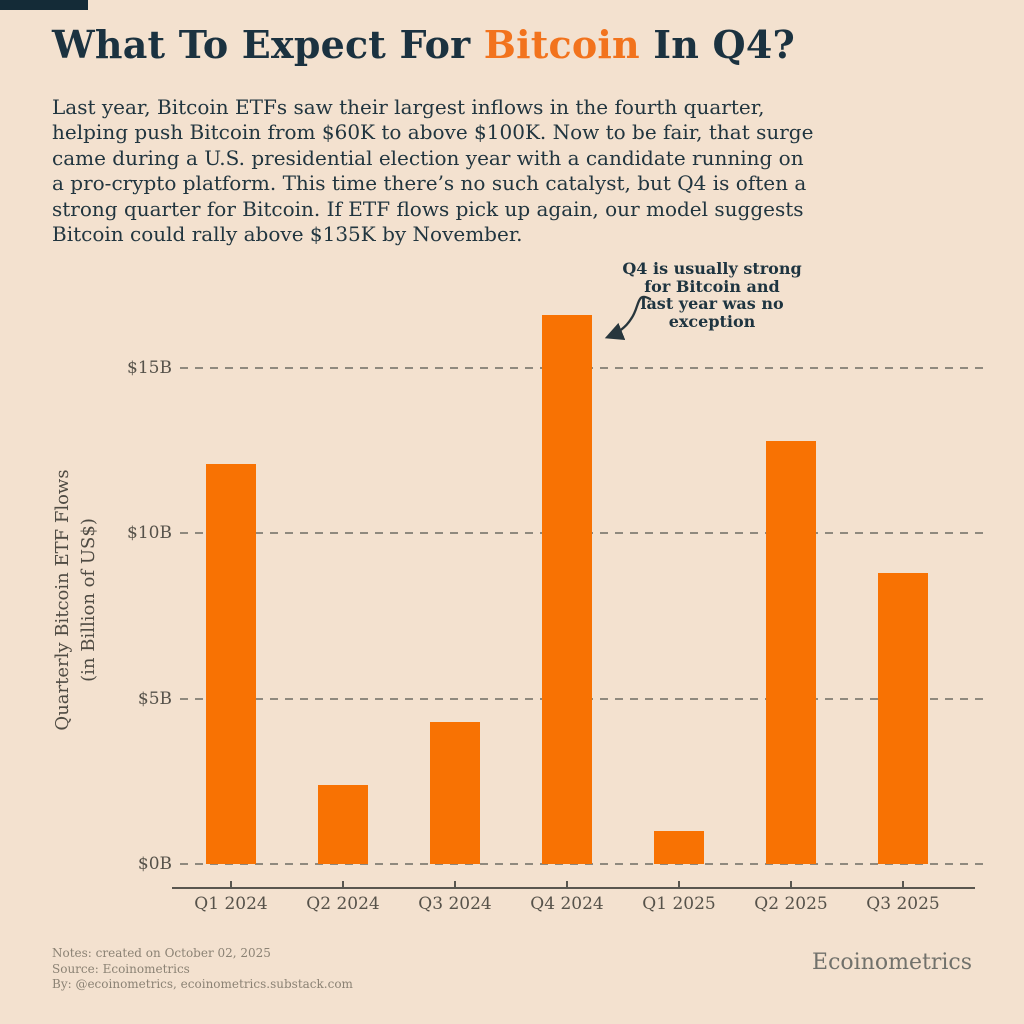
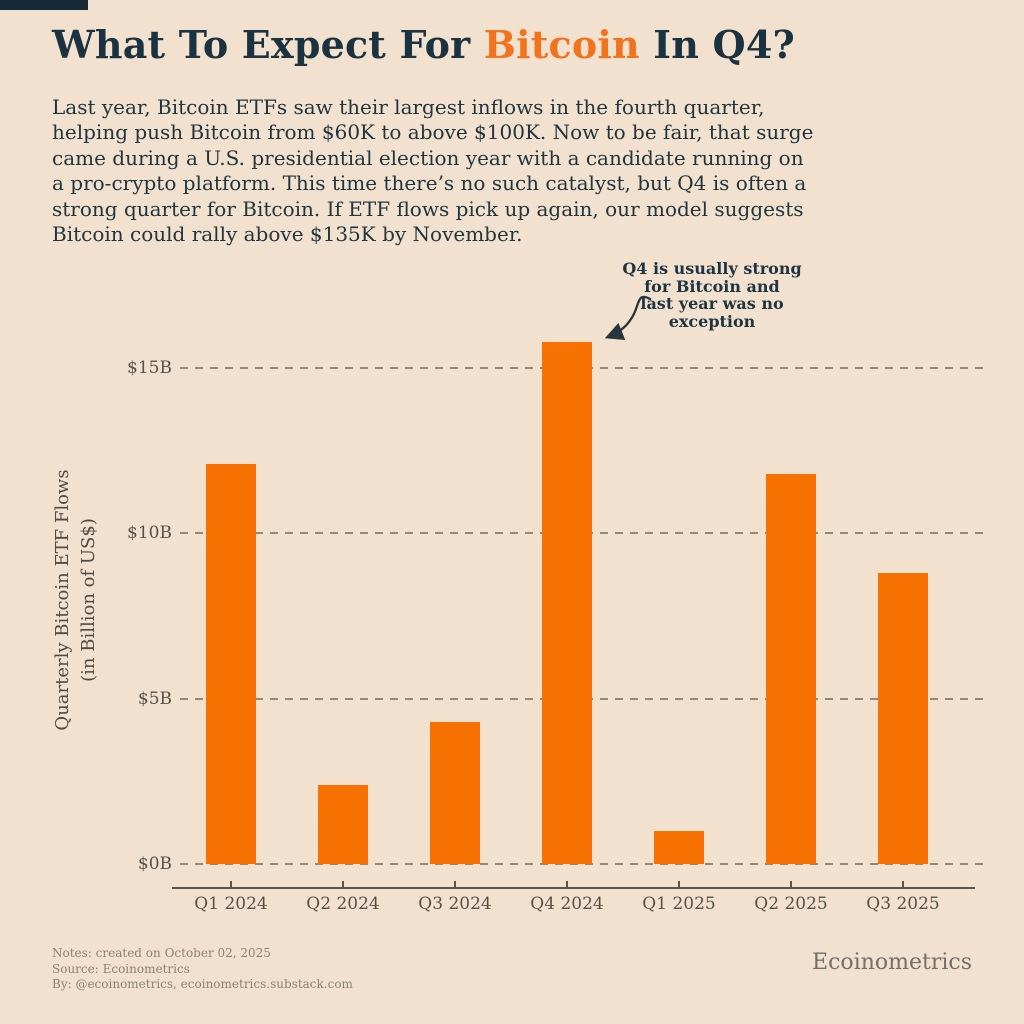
Q4 2024: $16.6B -> $15.8B
Q2 2025: $12.8B -> $11.8B
